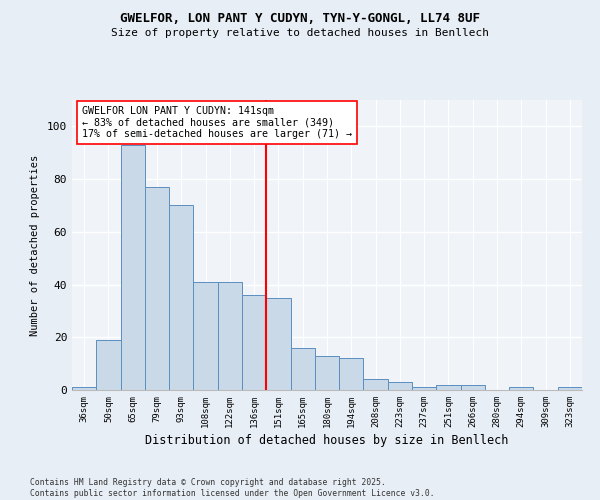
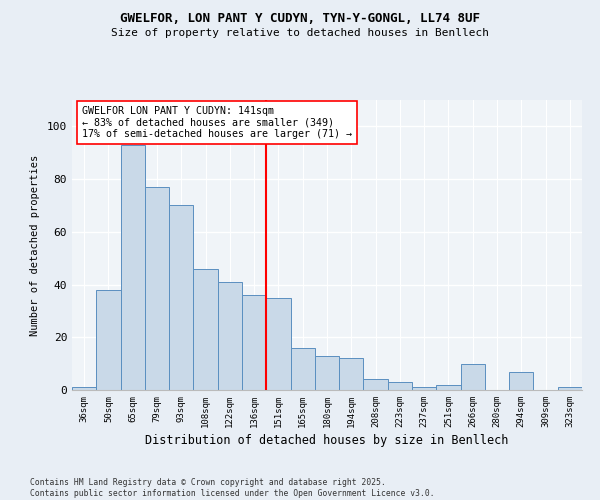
50sqm: 19 -> 38
108sqm: 41 -> 46
266sqm: 2 -> 10
294sqm: 1 -> 7
